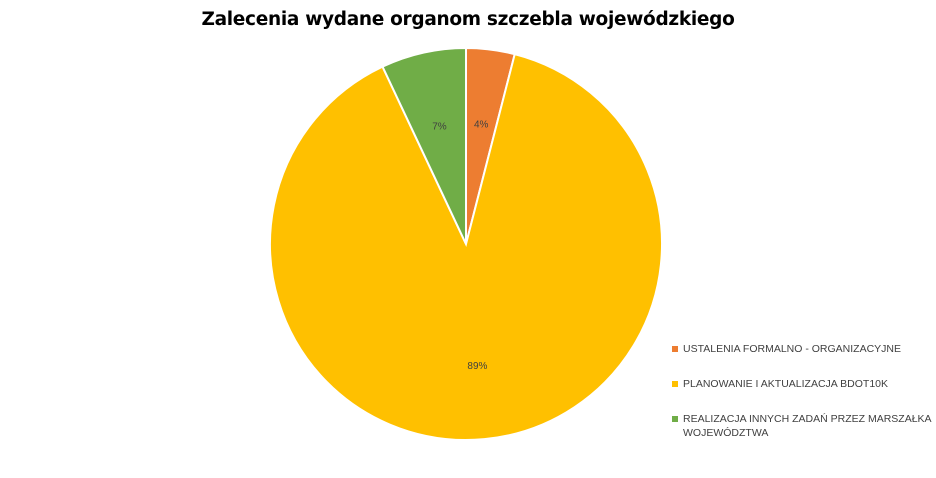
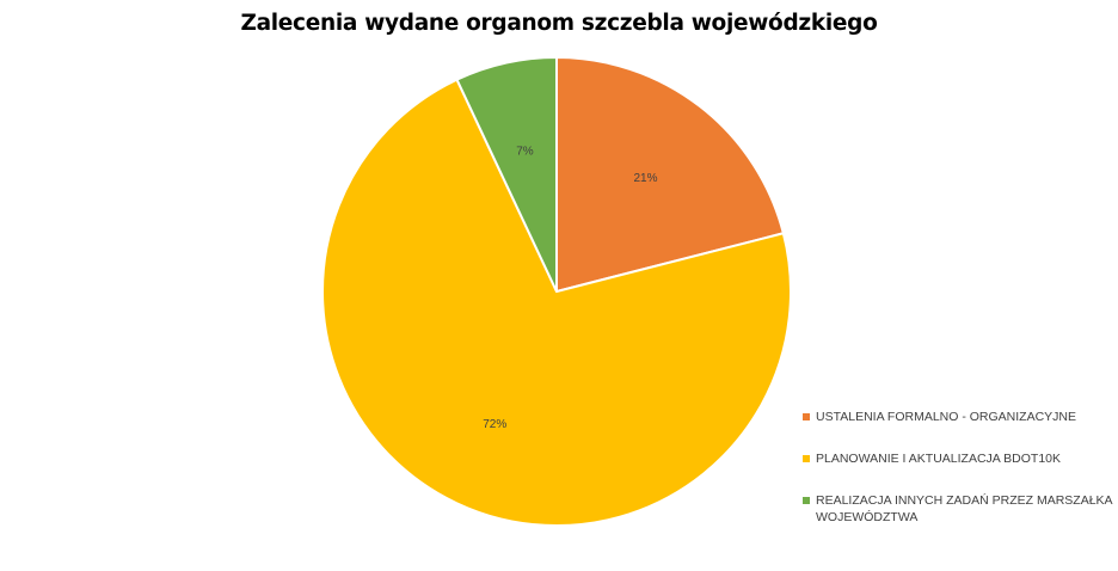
USTALENIA FORMALNO - ORGANIZACYJNE: 4% -> 21%
PLANOWANIE I AKTUALIZACJA BDOT10K: 89% -> 72%
